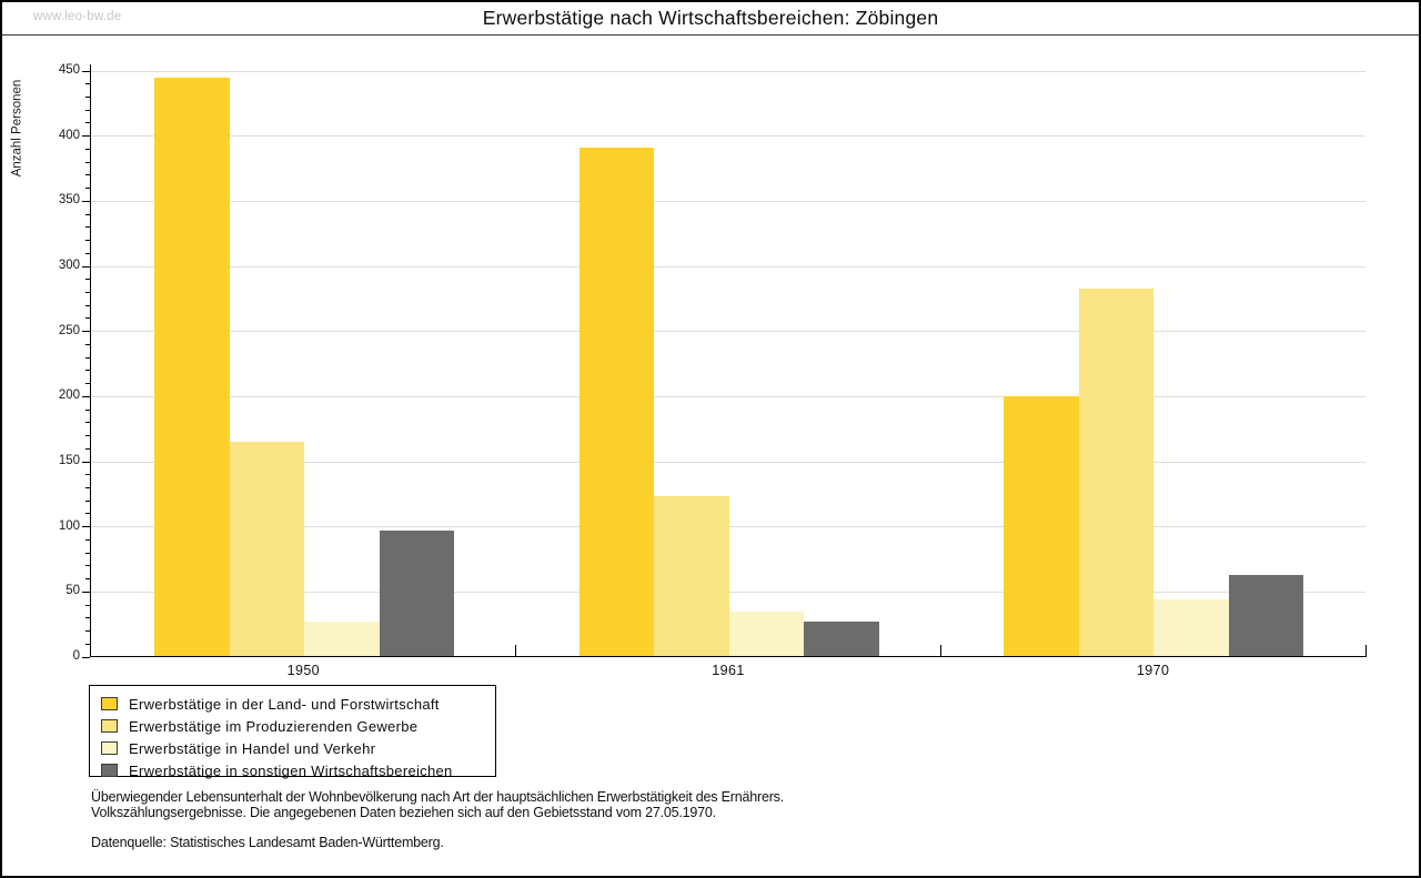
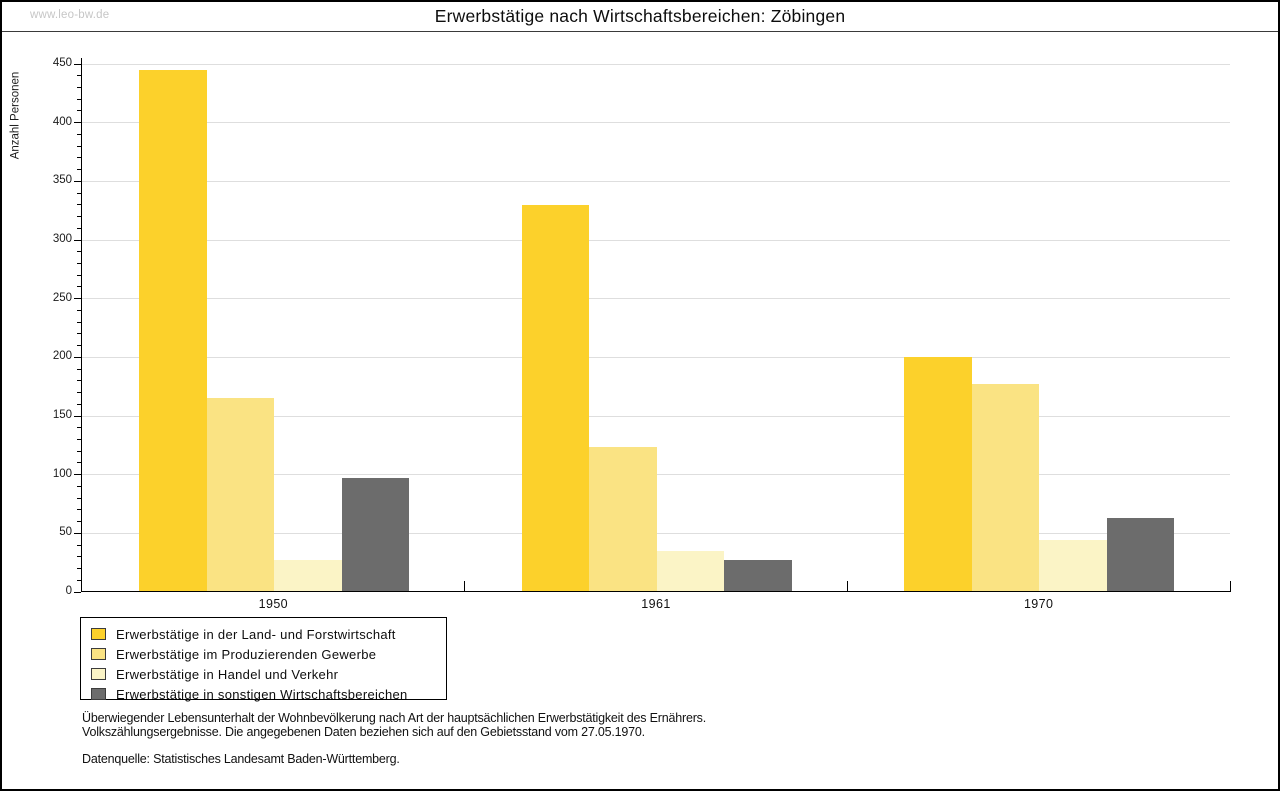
Erwerbstätige in der Land- und Forstwirtschaft/1961: 391 -> 330
Erwerbstätige im Produzierenden Gewerbe/1970: 283 -> 177
